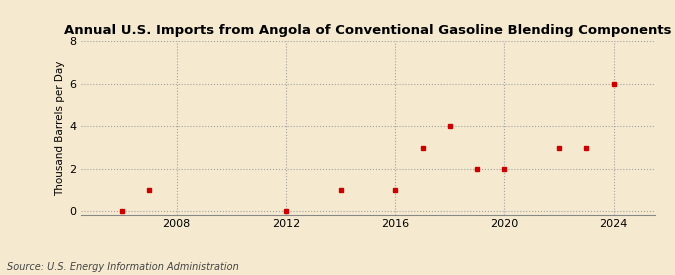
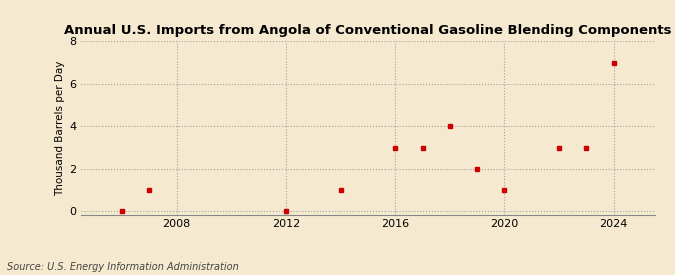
2016: 1 -> 3
2020: 2 -> 1
2024: 6 -> 7
